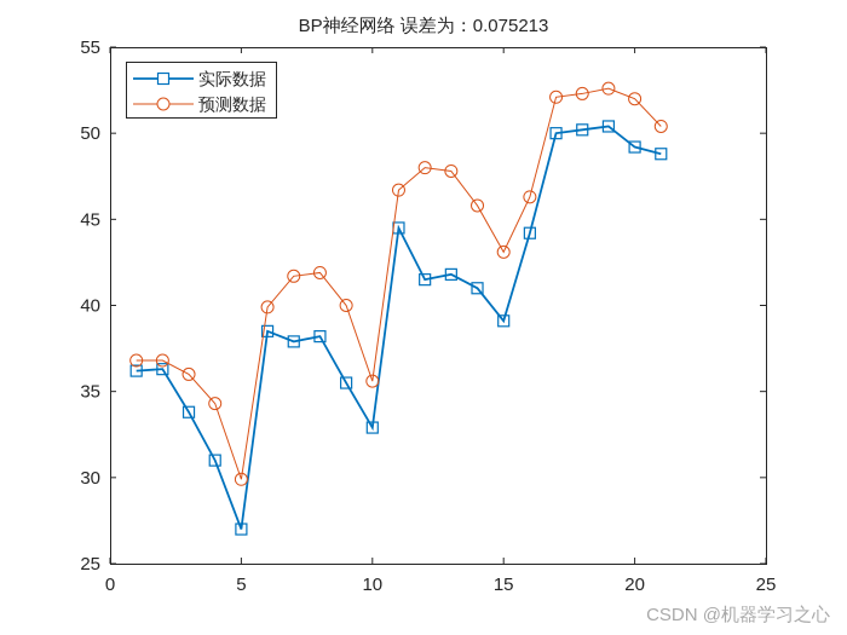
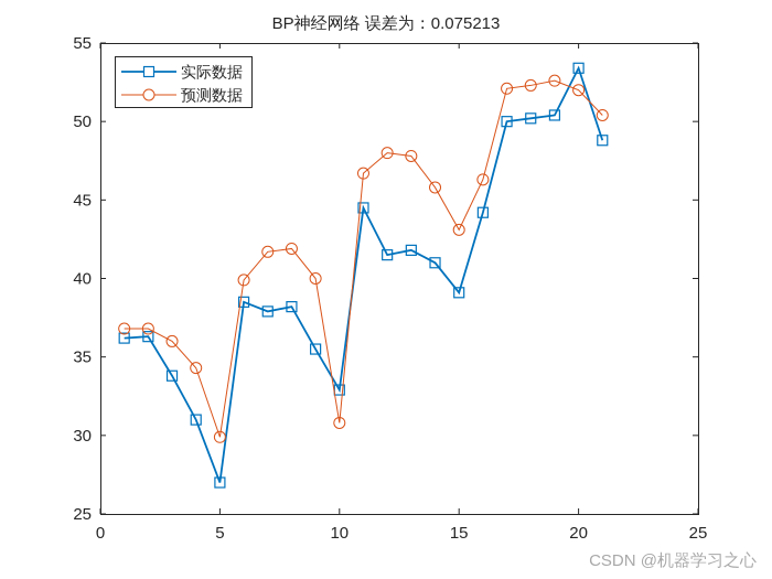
预测数据/10: 35.6 -> 30.8
实际数据/20: 49.2 -> 53.4
